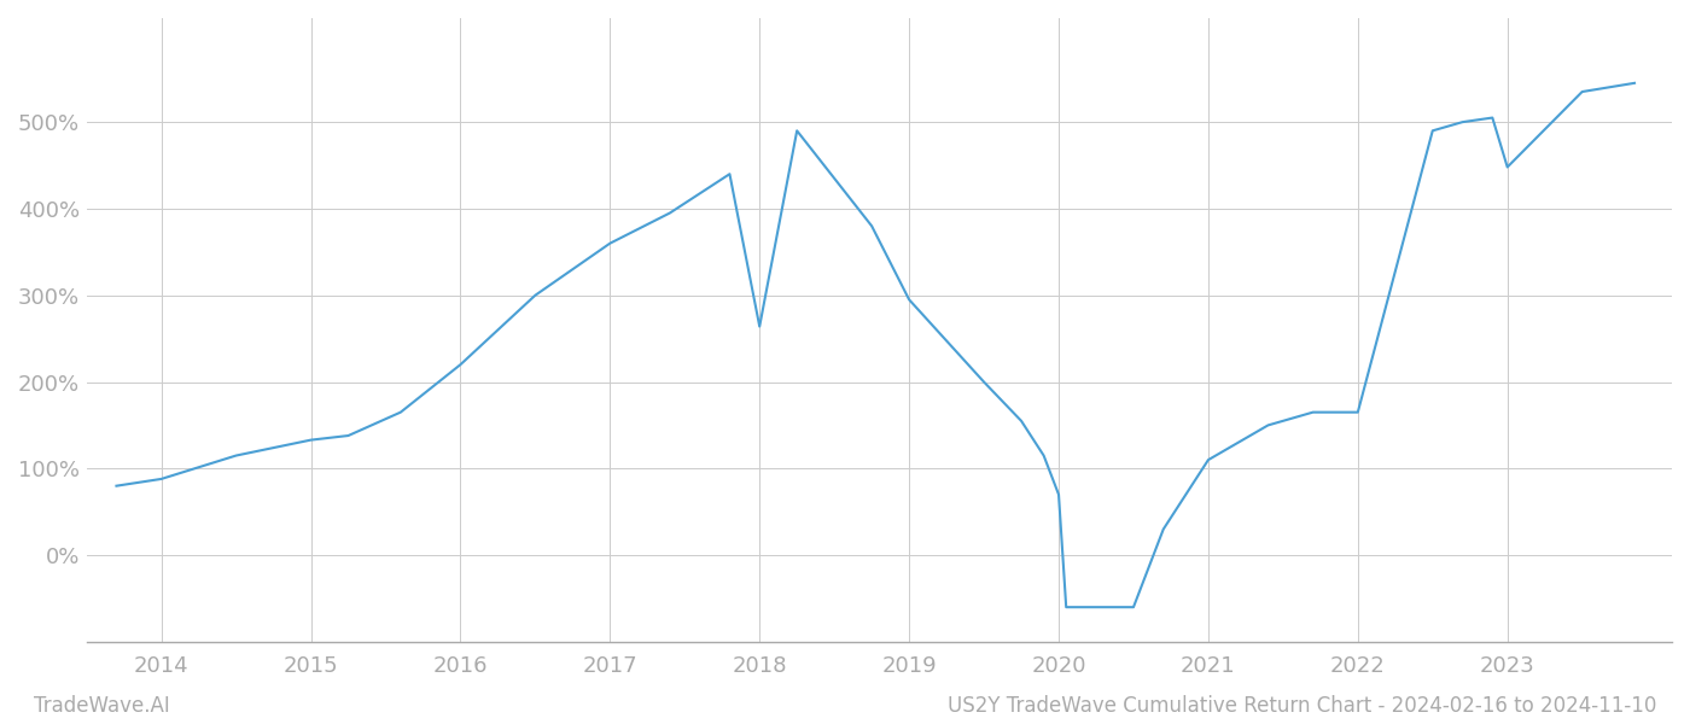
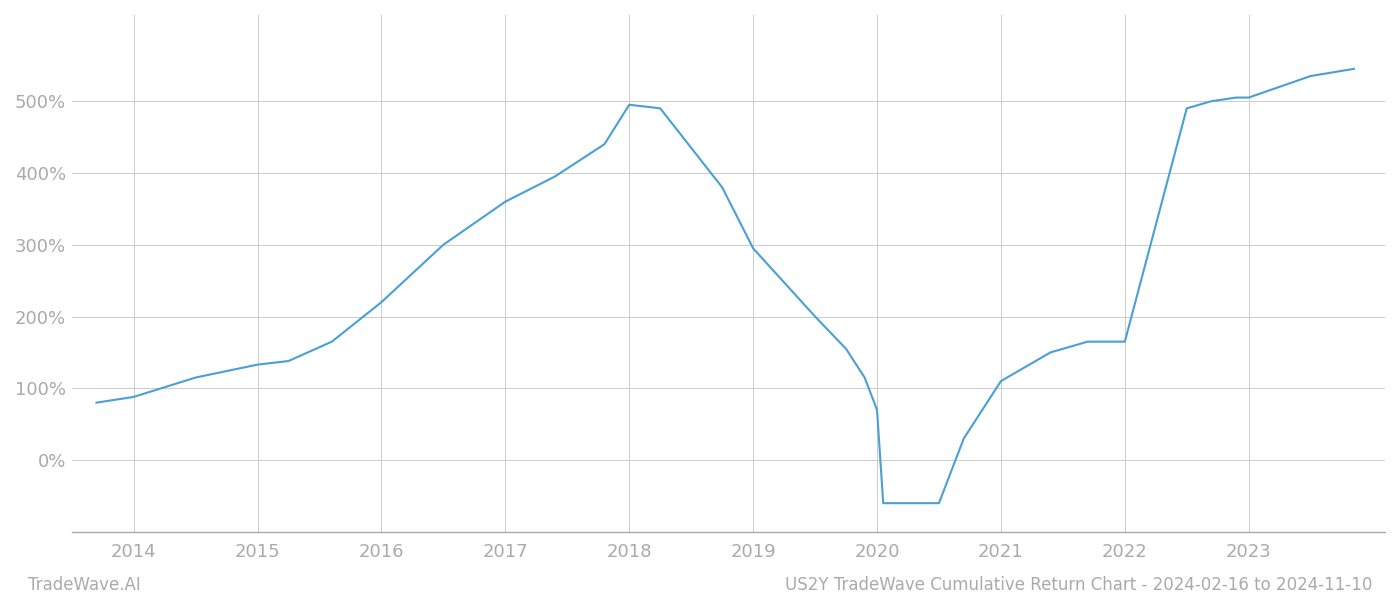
2018: 264% -> 495%
2023: 448% -> 505%
